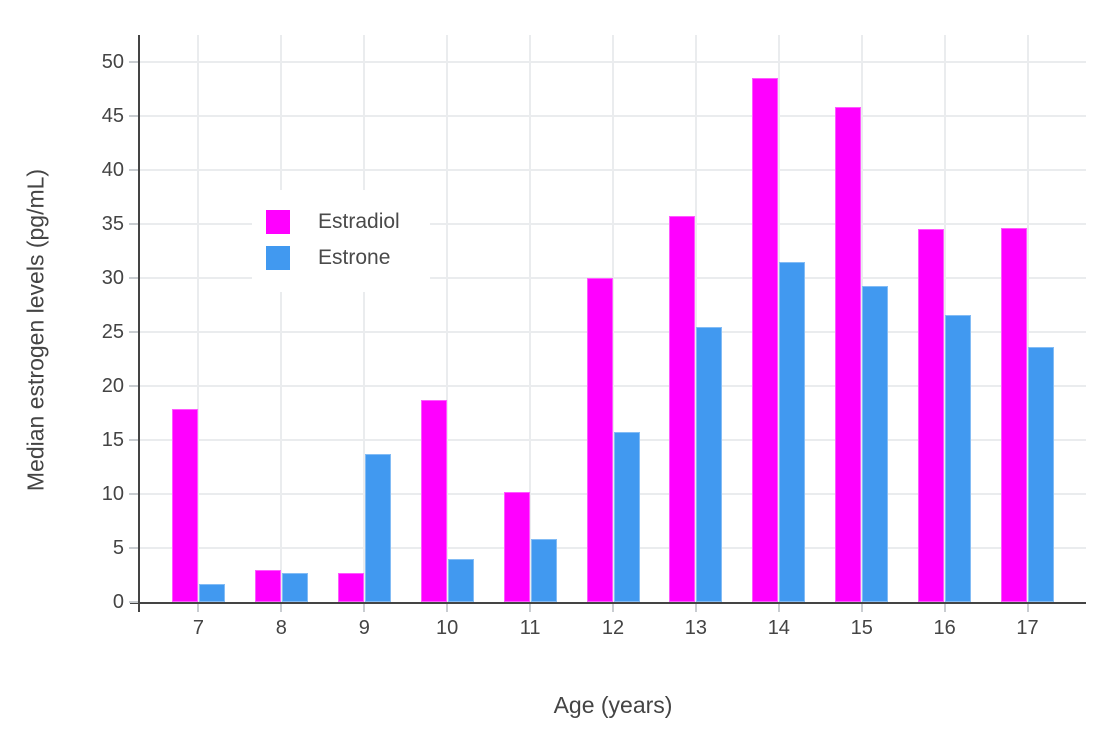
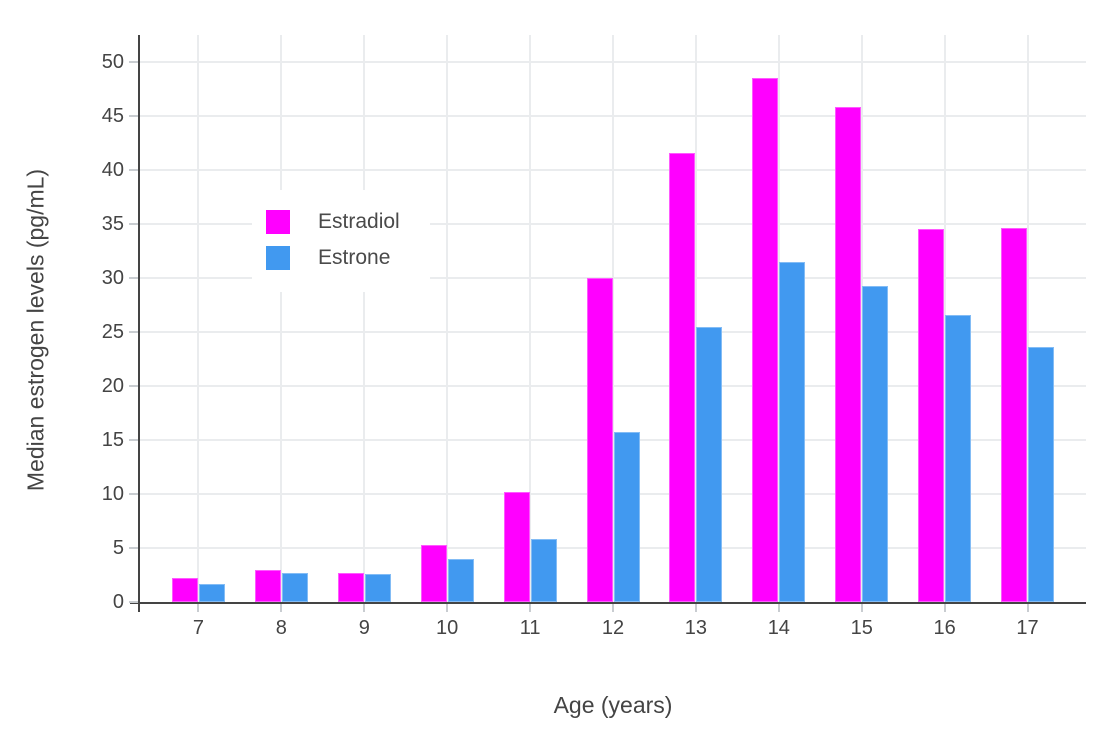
Estradiol/7: 17.9 -> 2.2
Estrone/9: 13.7 -> 2.6
Estradiol/10: 18.7 -> 5.3
Estradiol/13: 35.7 -> 41.6
